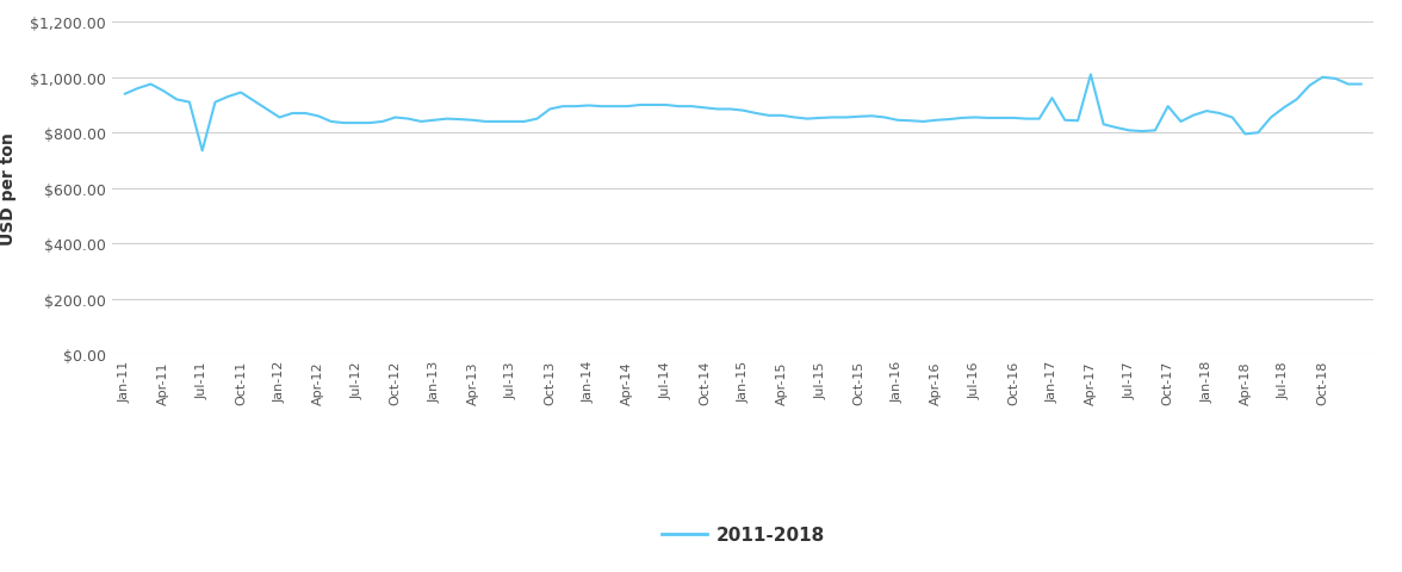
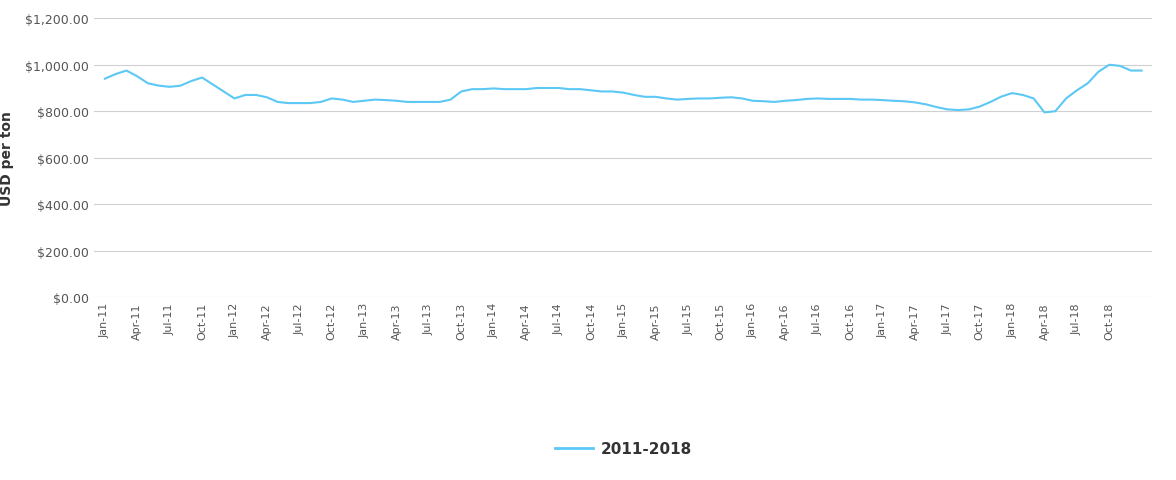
Jul-11: $735 -> $905
Jan-17: $925 -> $848
Apr-17: $1,010 -> $838
Oct-17: $895 -> $820
